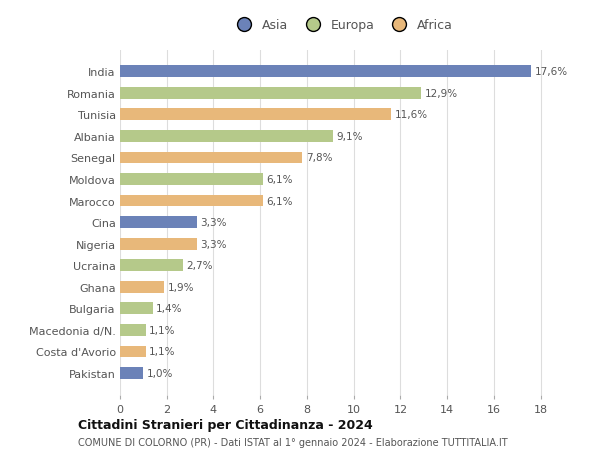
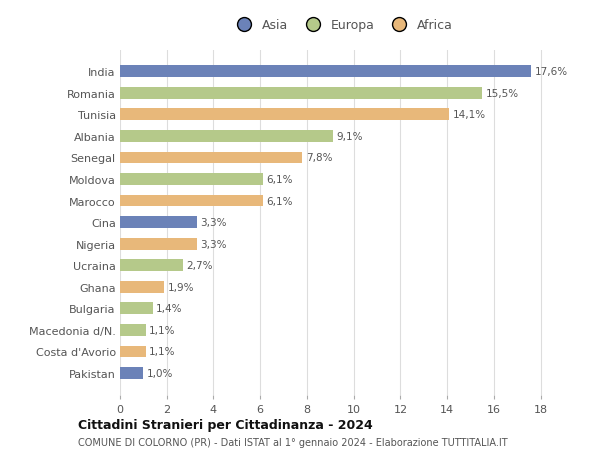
Romania: 12,9% -> 15,5%
Tunisia: 11,6% -> 14,1%
